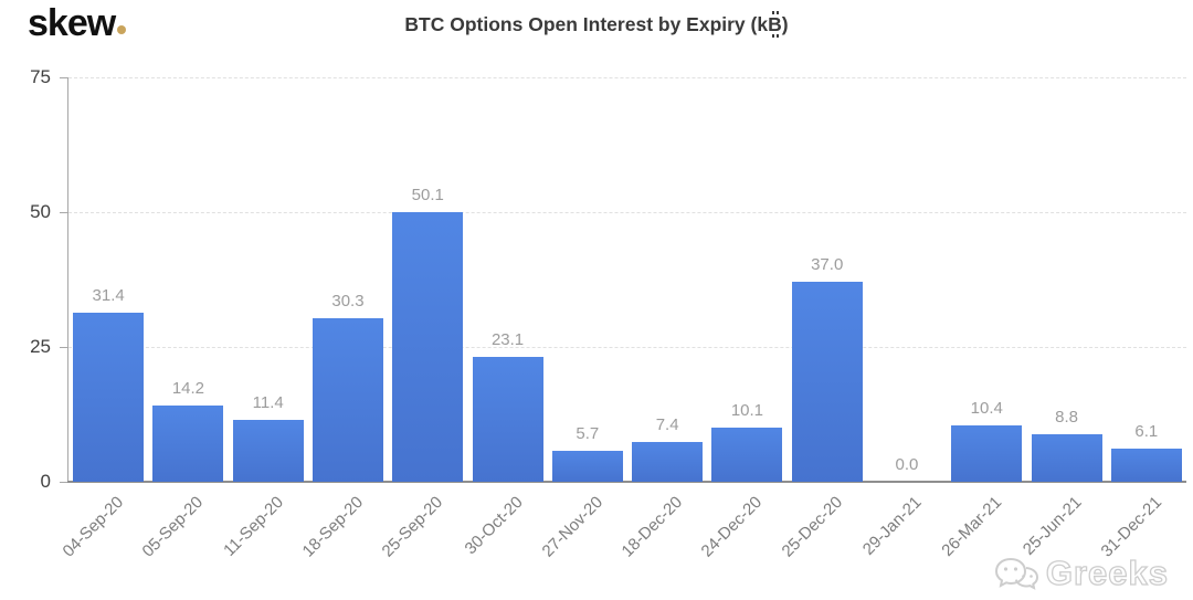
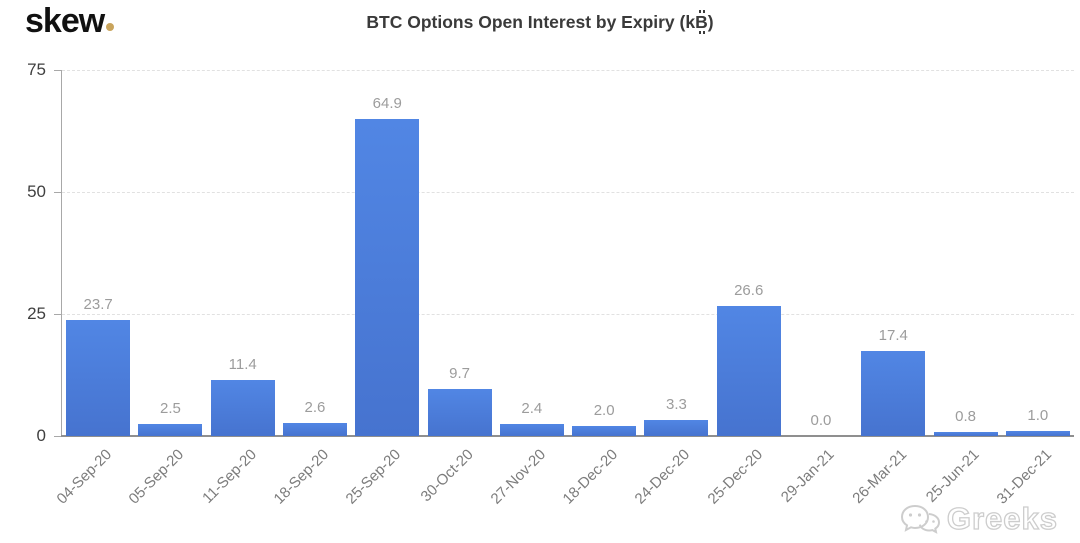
04-Sep-20: 31.4 -> 23.7
05-Sep-20: 14.2 -> 2.5
18-Sep-20: 30.3 -> 2.6
25-Sep-20: 50.1 -> 64.9
30-Oct-20: 23.1 -> 9.7
27-Nov-20: 5.7 -> 2.4
18-Dec-20: 7.4 -> 2.0
24-Dec-20: 10.1 -> 3.3
25-Dec-20: 37.0 -> 26.6
26-Mar-21: 10.4 -> 17.4
25-Jun-21: 8.8 -> 0.8
31-Dec-21: 6.1 -> 1.0
